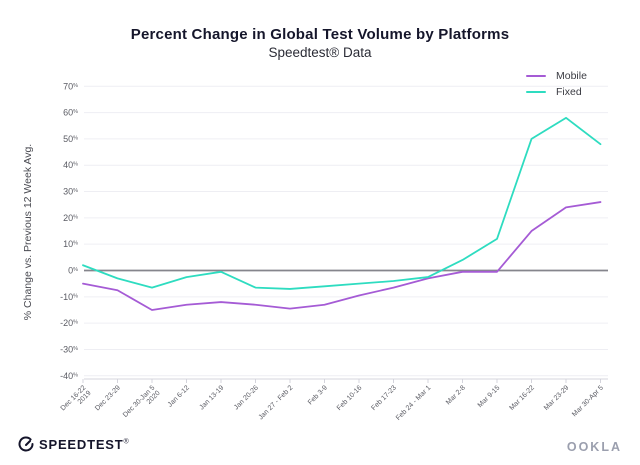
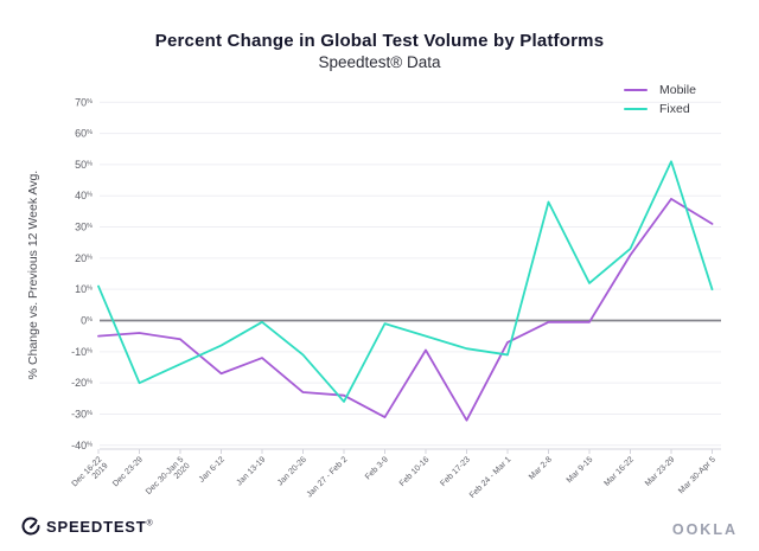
Fixed/Dec 16-22 2019: 2 -> 11
Mobile/Dec 23-29: -8 -> -4
Fixed/Dec 23-29: -3 -> -20
Mobile/Dec 30-Jan 5 2020: -15 -> -6
Fixed/Dec 30-Jan 5 2020: -6 -> -14
Mobile/Jan 6-12: -13 -> -17
Fixed/Jan 6-12: -2 -> -8
Mobile/Jan 20-26: -13 -> -23
Fixed/Jan 20-26: -6 -> -11
Mobile/Jan 27 - Feb 2: -14 -> -24
Fixed/Jan 27 - Feb 2: -7 -> -26
Mobile/Feb 3-9: -13 -> -31
Fixed/Feb 3-9: -6 -> -1
Mobile/Feb 17-23: -6 -> -32
Fixed/Feb 17-23: -4 -> -9
Mobile/Feb 24 - Mar 1: -3 -> -7
Fixed/Feb 24 - Mar 1: -2 -> -11
Fixed/Mar 2-8: 4 -> 38
Mobile/Mar 16-22: 15 -> 21
Fixed/Mar 16-22: 50 -> 23
Mobile/Mar 23-29: 24 -> 39
Fixed/Mar 23-29: 58 -> 51
Mobile/Mar 30-Apr 5: 26 -> 31
Fixed/Mar 30-Apr 5: 48 -> 10
